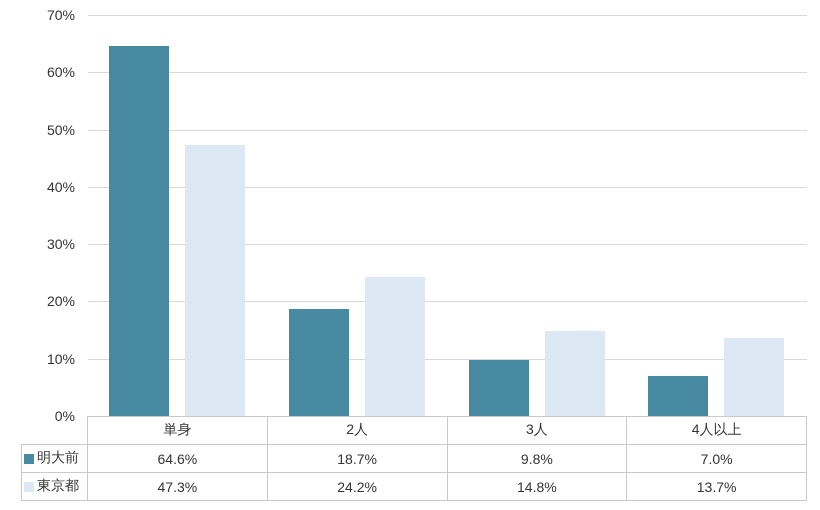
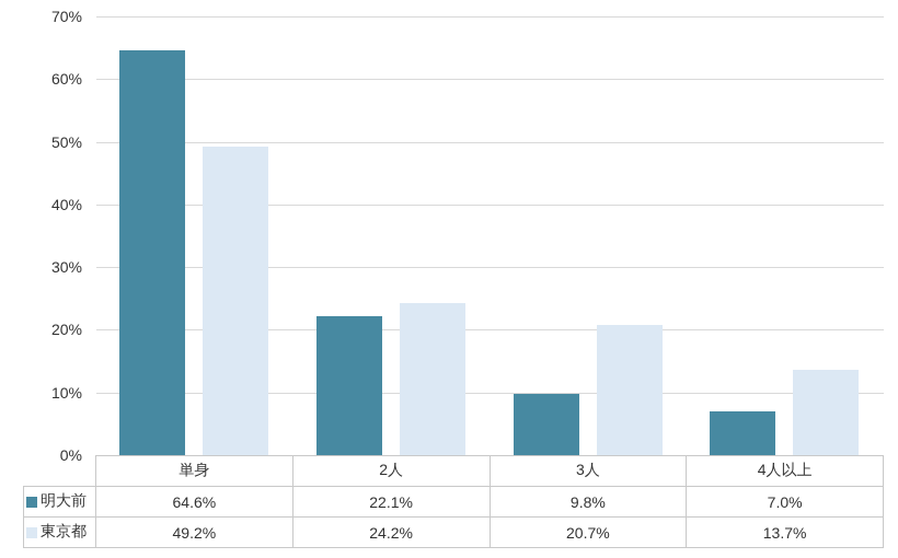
東京都/単身: 47.3% -> 49.2%
明大前/2人: 18.7% -> 22.1%
東京都/3人: 14.8% -> 20.7%
